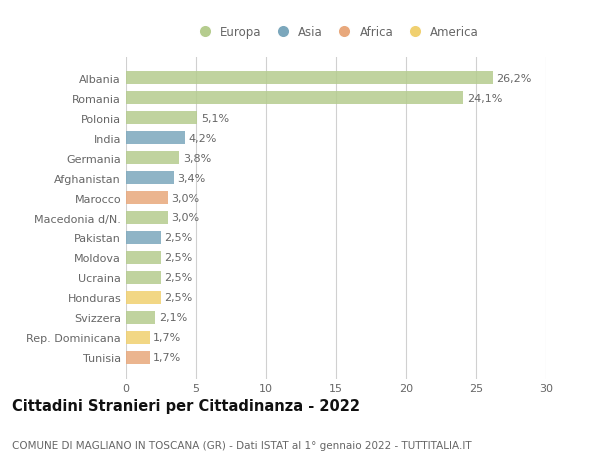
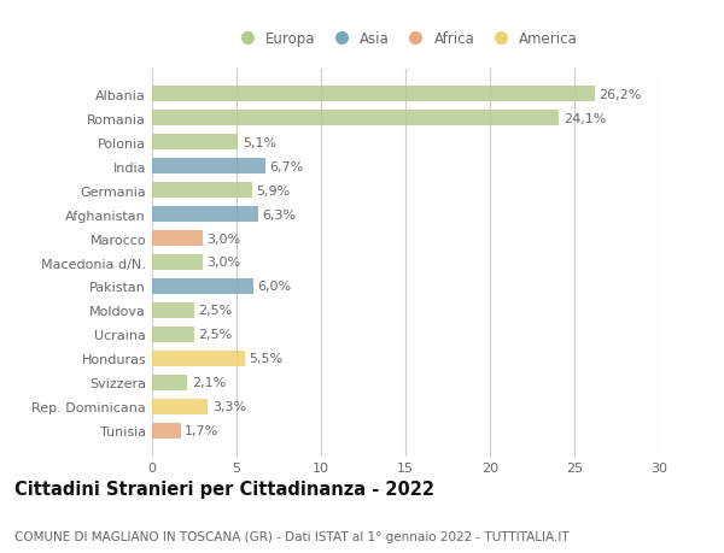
India: 4,2% -> 6,7%
Germania: 3,8% -> 5,9%
Afghanistan: 3,4% -> 6,3%
Pakistan: 2,5% -> 6,0%
Honduras: 2,5% -> 5,5%
Rep. Dominicana: 1,7% -> 3,3%
